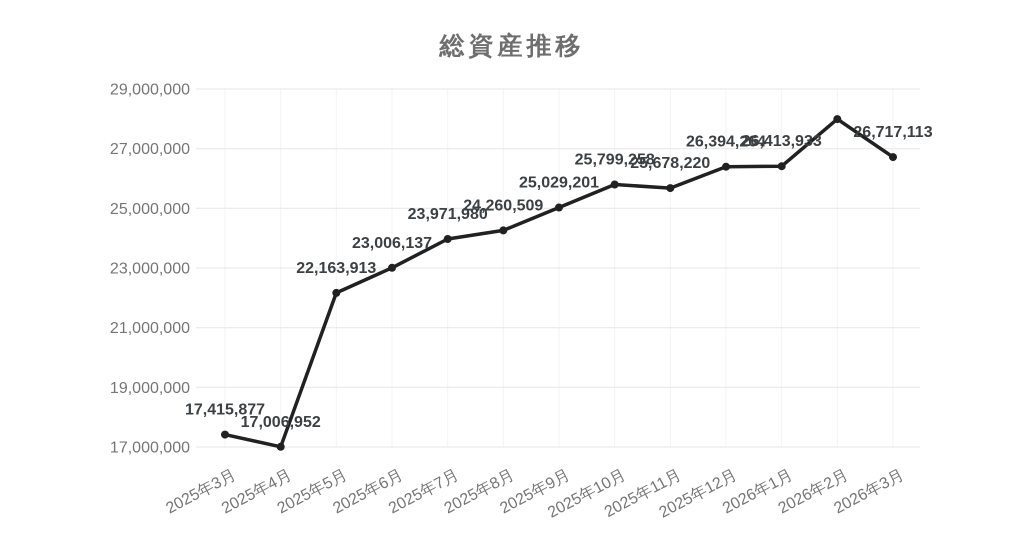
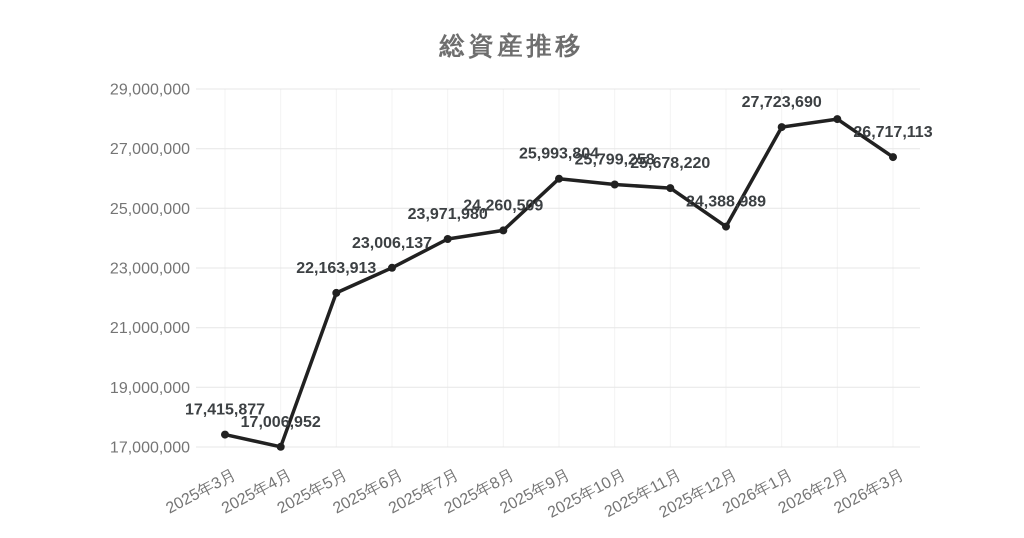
2025年9月: 25,029,201 -> 25,993,804
2025年12月: 26,394,264 -> 24,388,989
2026年1月: 26,413,933 -> 27,723,690
